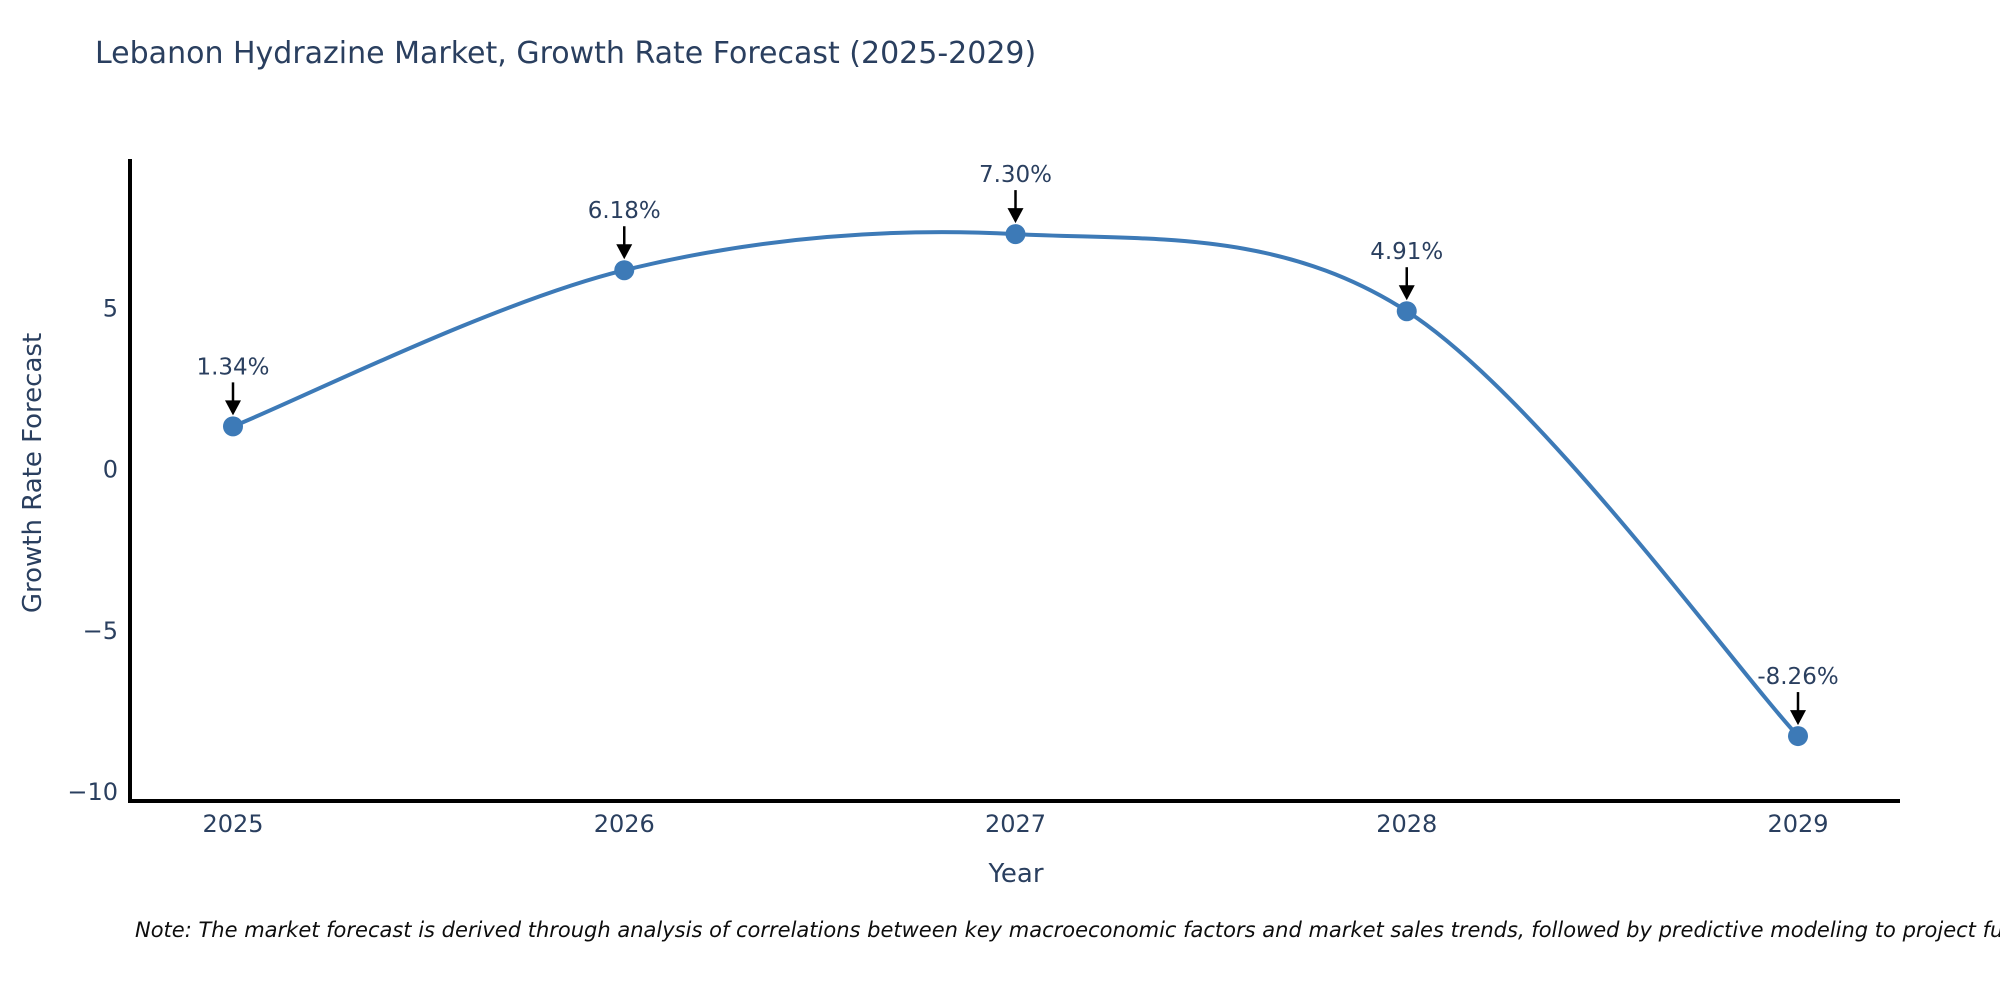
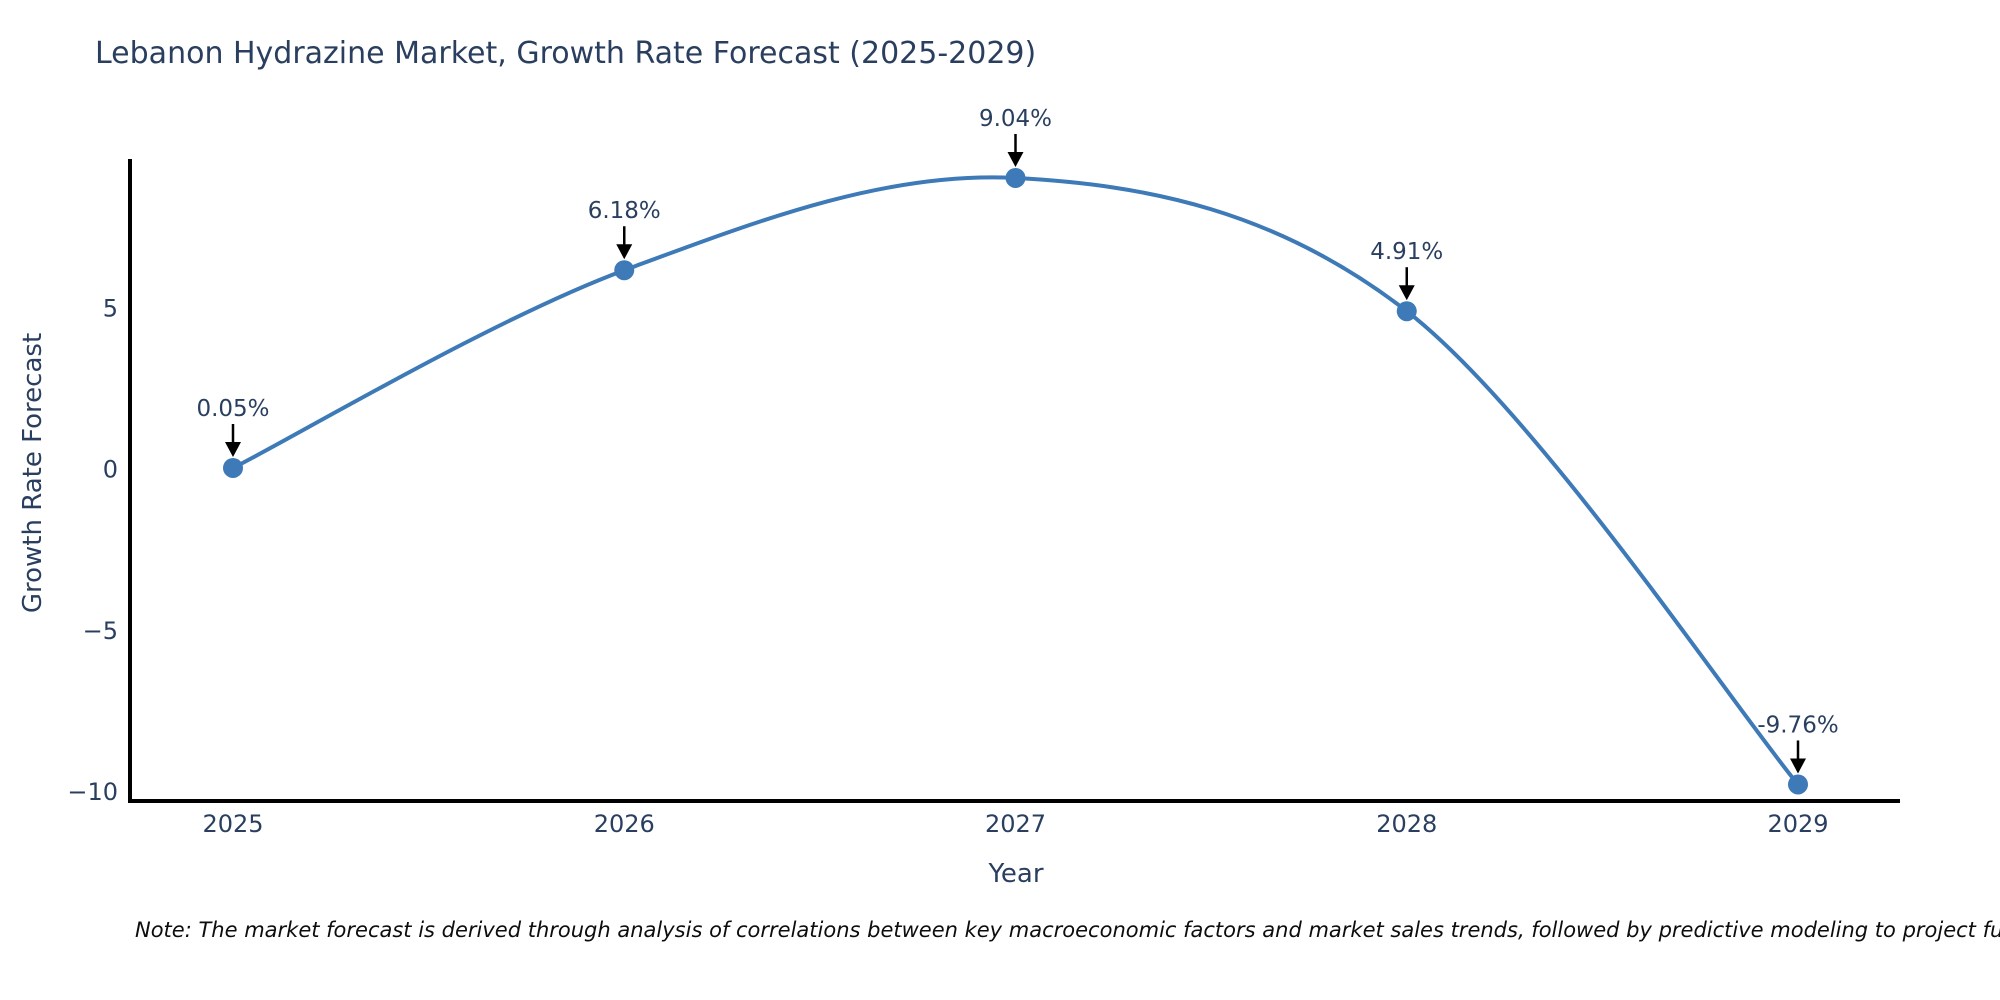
2025: 1.34% -> 0.05%
2027: 7.30% -> 9.04%
2029: -8.26% -> -9.76%
